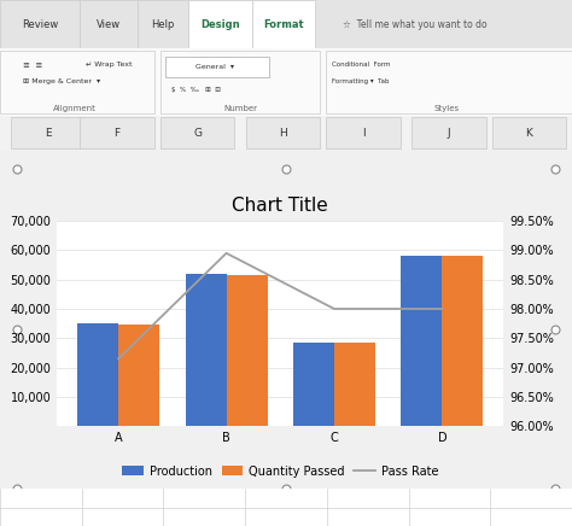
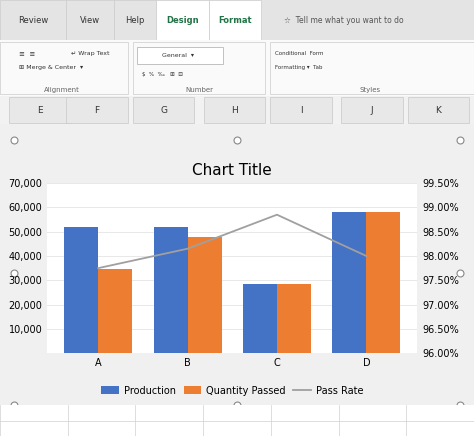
Production/A: 35,000 -> 52,000
Pass Rate/A: 97.15% -> 97.75%
Pass Rate/B: 98.95% -> 98.15%
Quantity Passed/B: 51,500 -> 48,000
Pass Rate/C: 98.00% -> 98.85%
